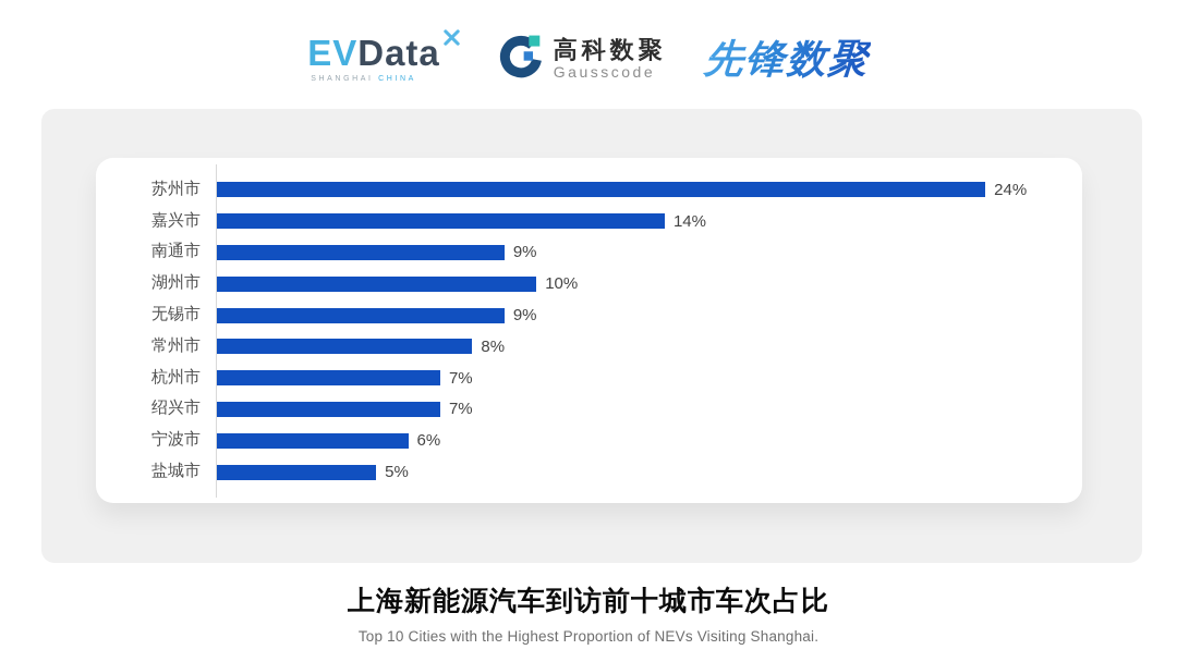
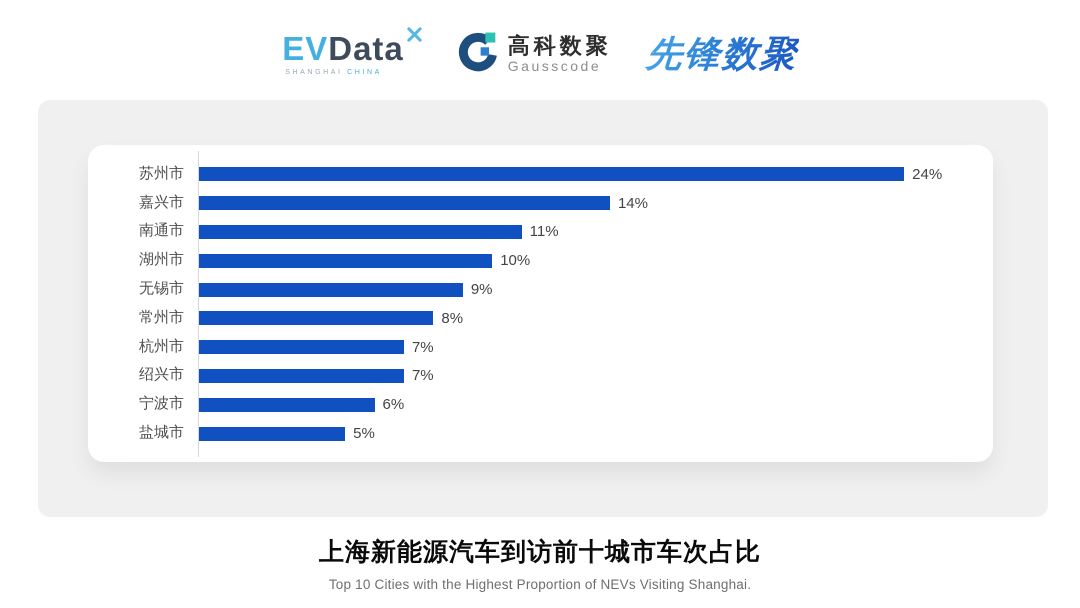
南通市: 9% -> 11%
